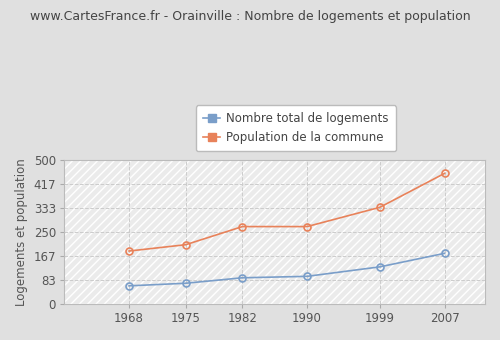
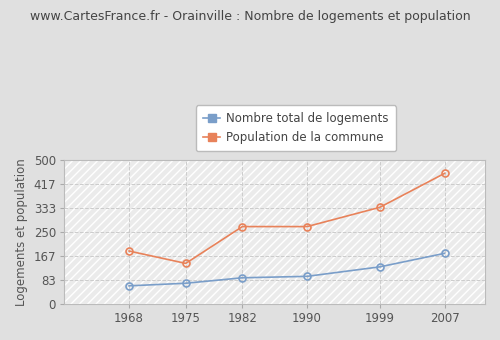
Population de la commune/1975: 205 -> 140
